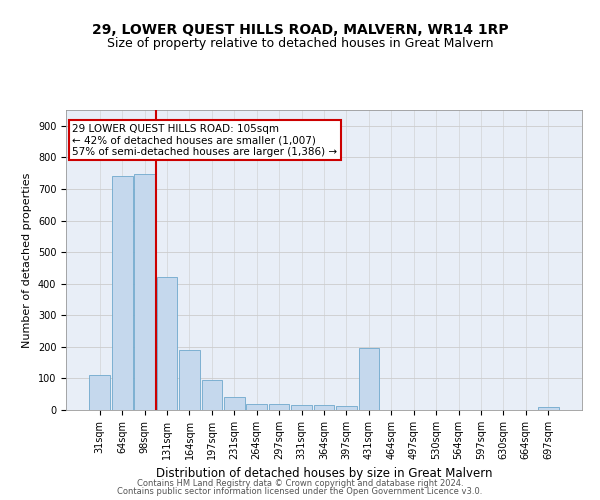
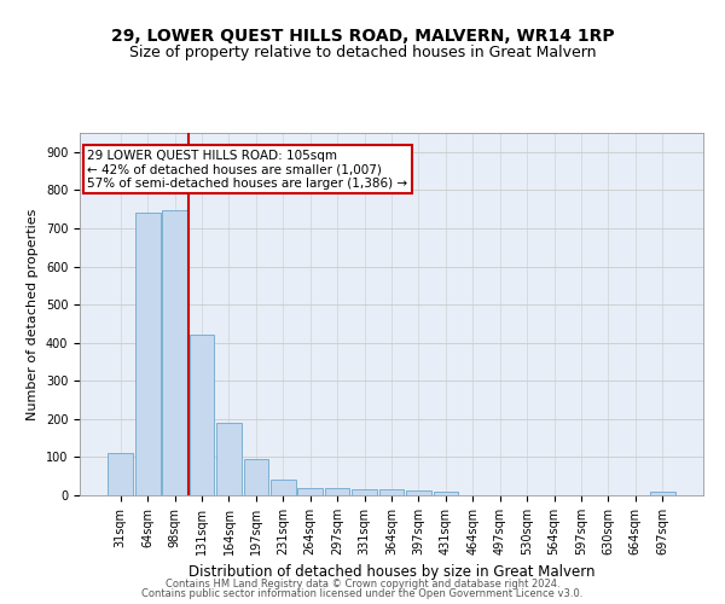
431sqm: 195 -> 8
